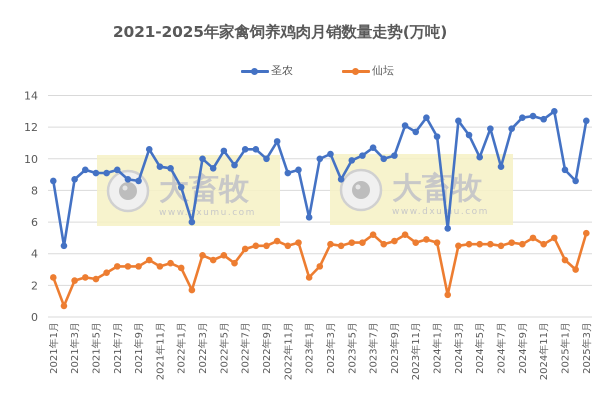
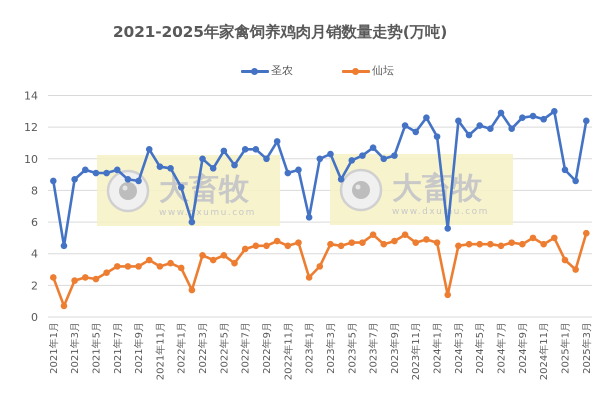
圣农/2024年5月: 10.1 -> 12.1
圣农/2024年7月: 9.5 -> 12.9
